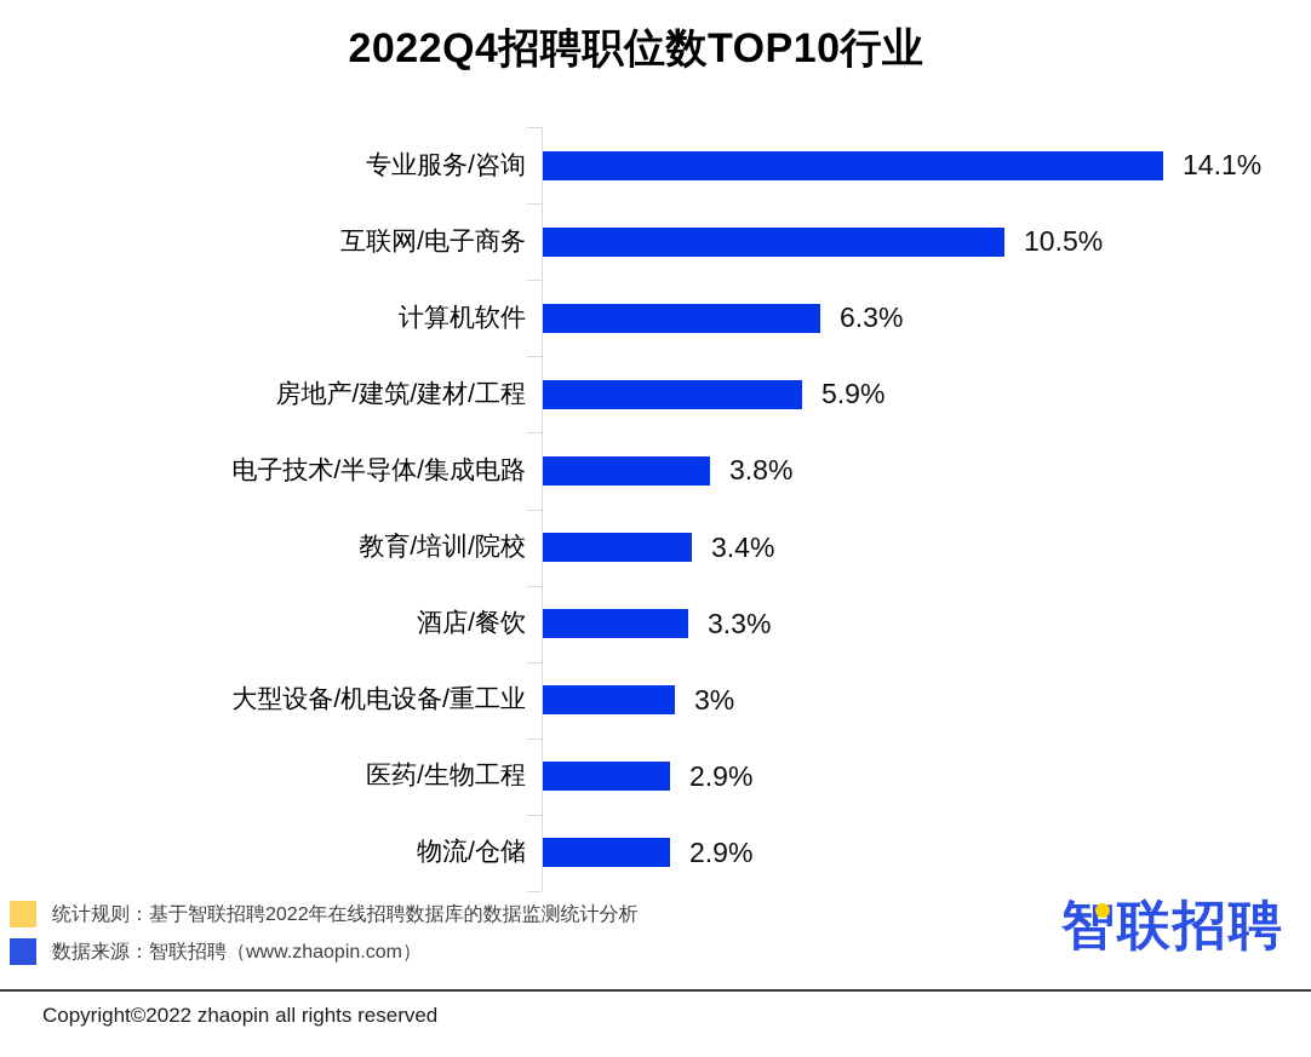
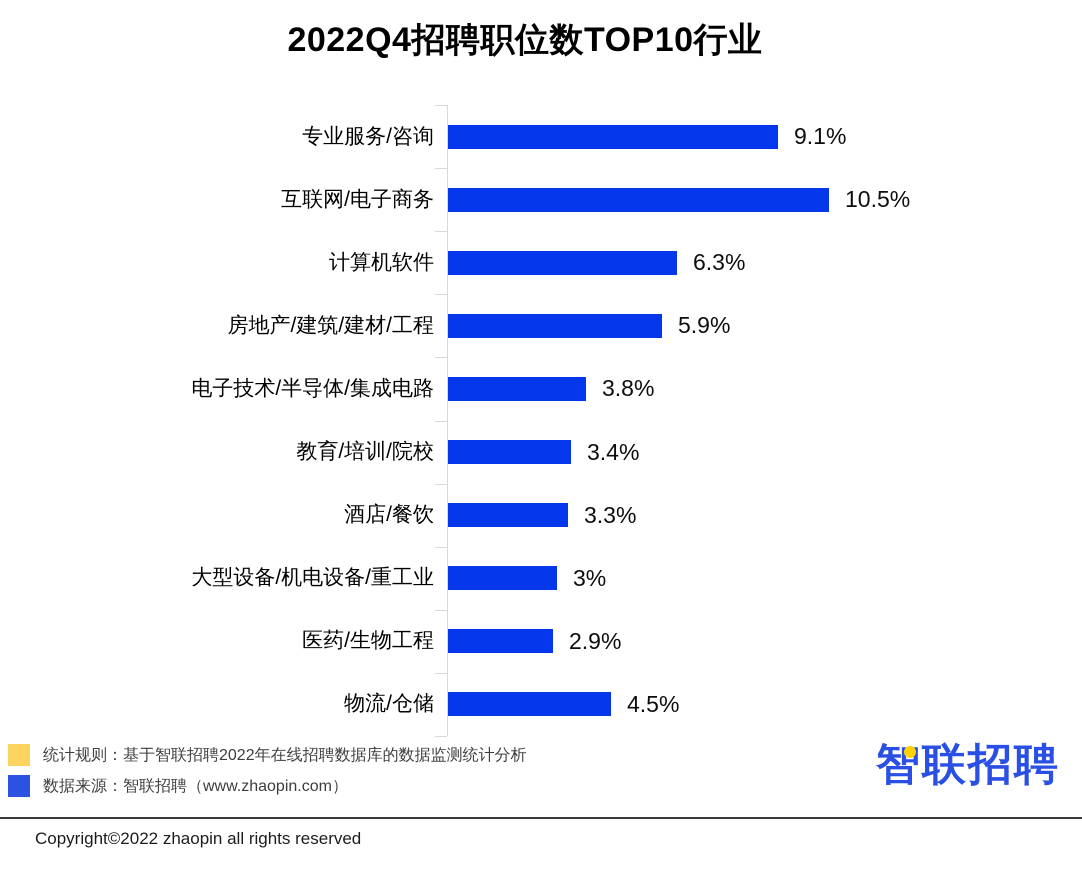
专业服务/咨询: 14.1% -> 9.1%
物流/仓储: 2.9% -> 4.5%
